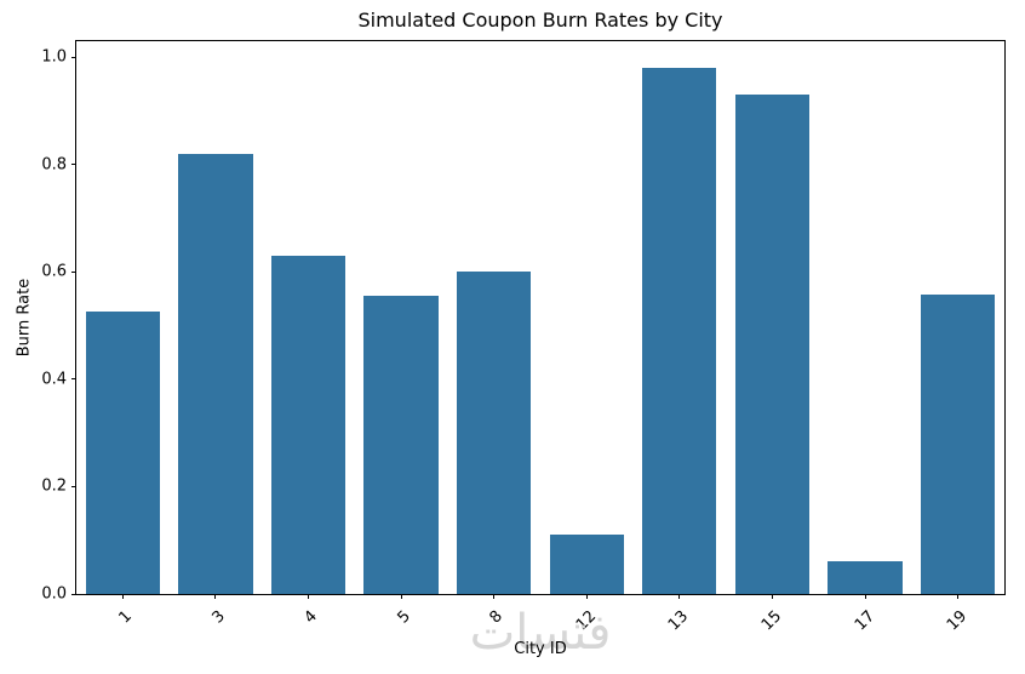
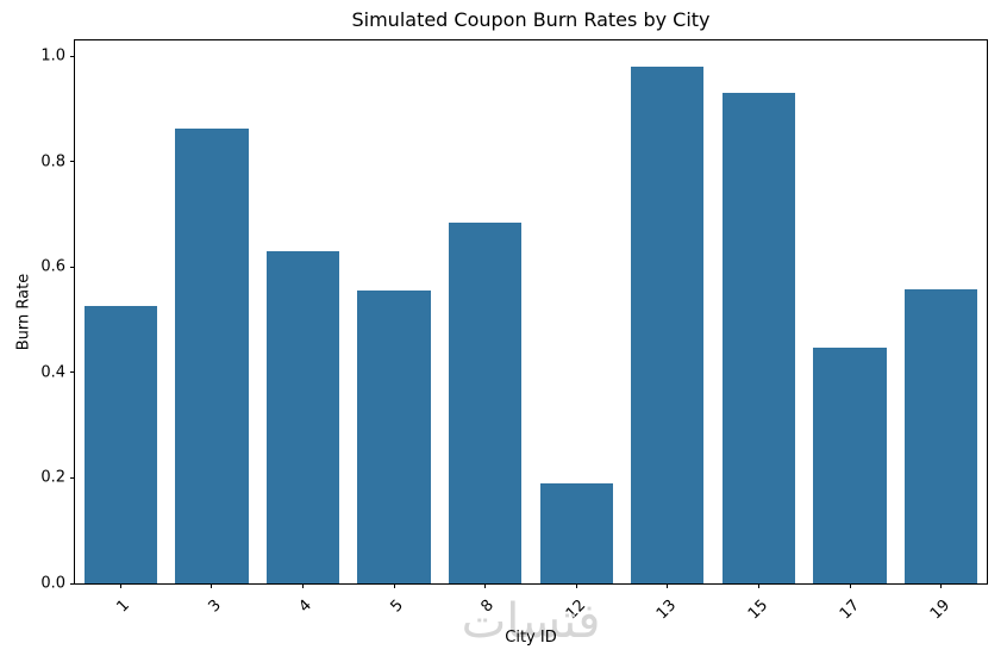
3: 0.82 -> 0.86
8: 0.60 -> 0.69
12: 0.11 -> 0.19
17: 0.06 -> 0.45
